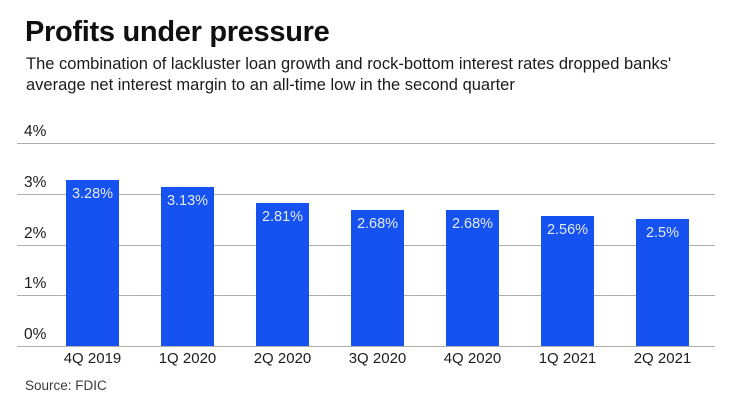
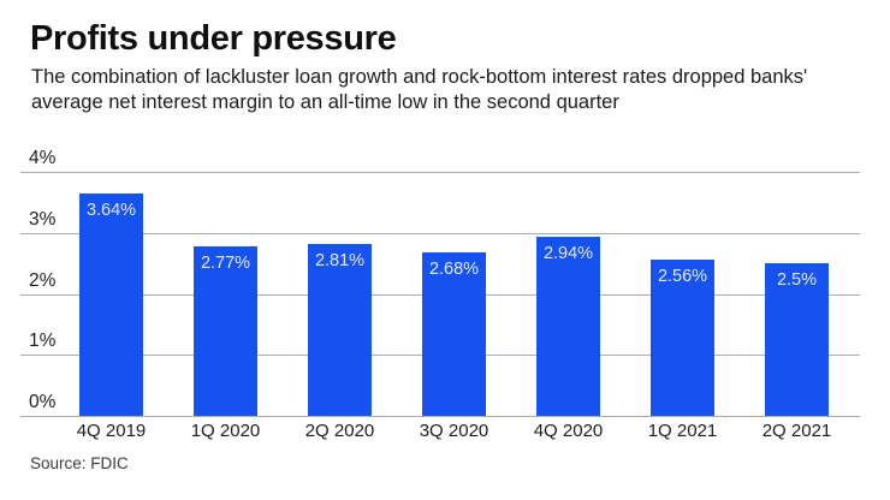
4Q 2019: 3.28% -> 3.64%
1Q 2020: 3.13% -> 2.77%
4Q 2020: 2.68% -> 2.94%
